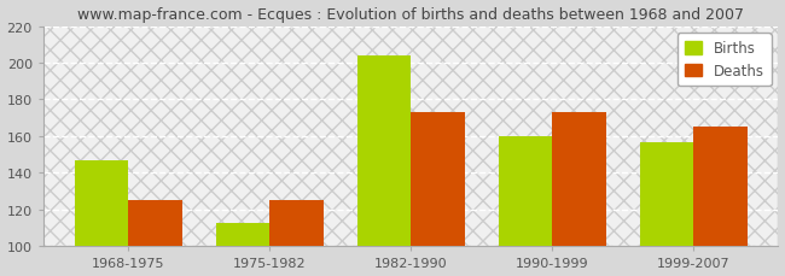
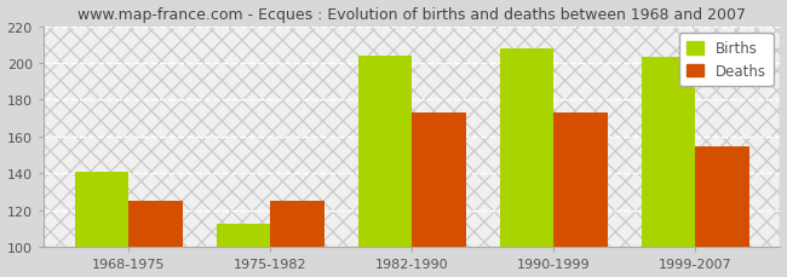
Births/1968-1975: 147 -> 141
Births/1990-1999: 160 -> 208
Births/1999-2007: 157 -> 203
Deaths/1999-2007: 165 -> 155
